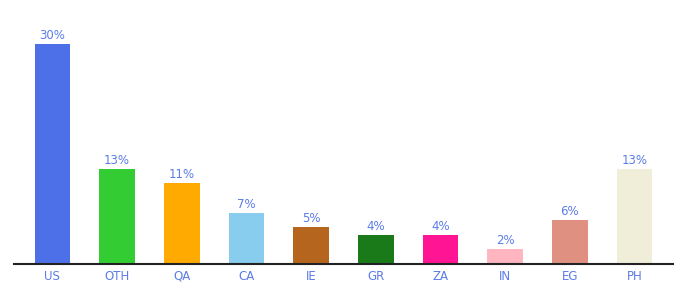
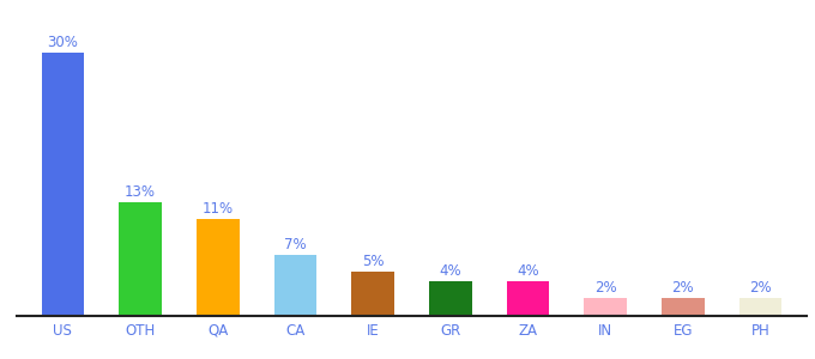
EG: 6% -> 2%
PH: 13% -> 2%
